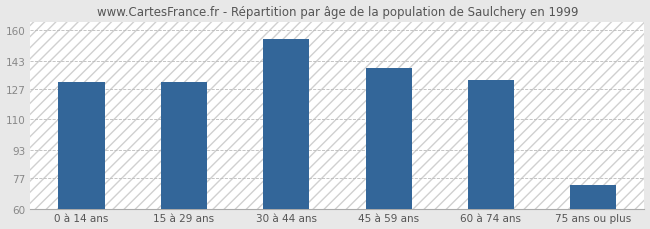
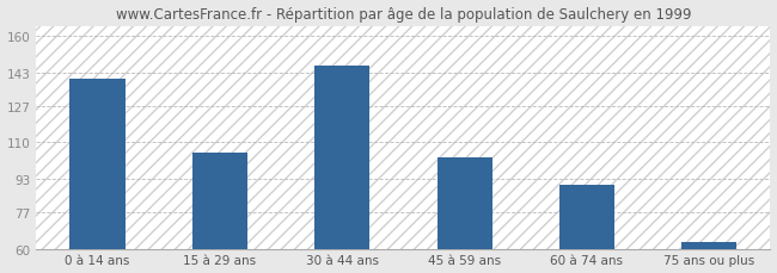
0 à 14 ans: 131 -> 140
15 à 29 ans: 131 -> 105
30 à 44 ans: 155 -> 146
45 à 59 ans: 139 -> 103
60 à 74 ans: 132 -> 90
75 ans ou plus: 73 -> 63
